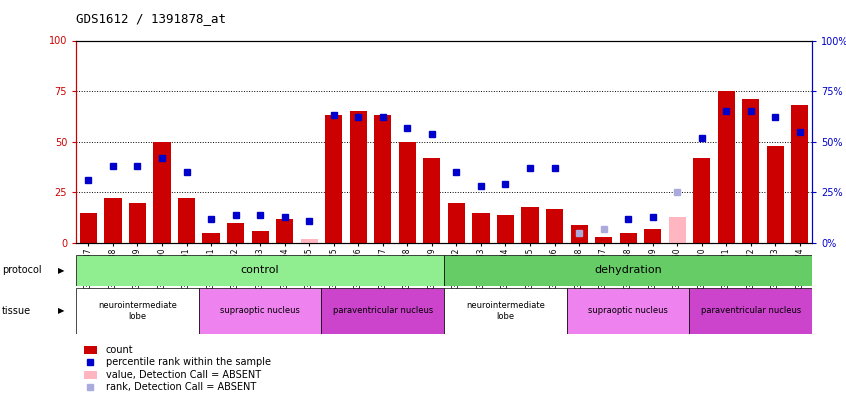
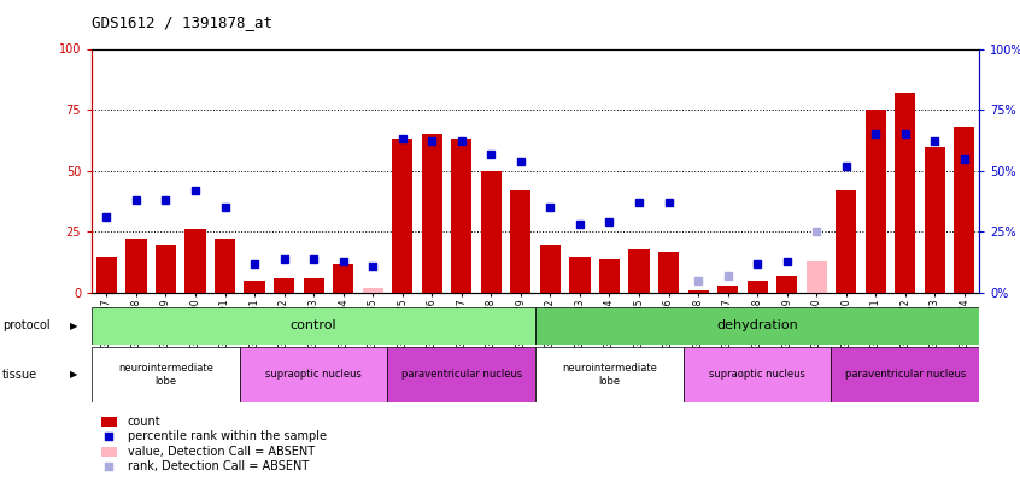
GSM69790: 50 -> 26
GSM69462: 10 -> 6
GSM69268: 9 -> 1
GSM69472: 71 -> 82
GSM69473: 48 -> 60
